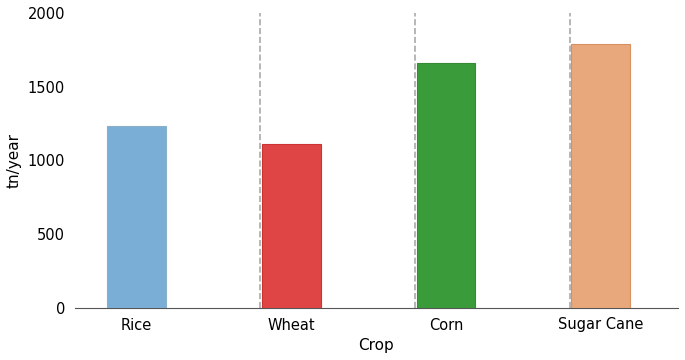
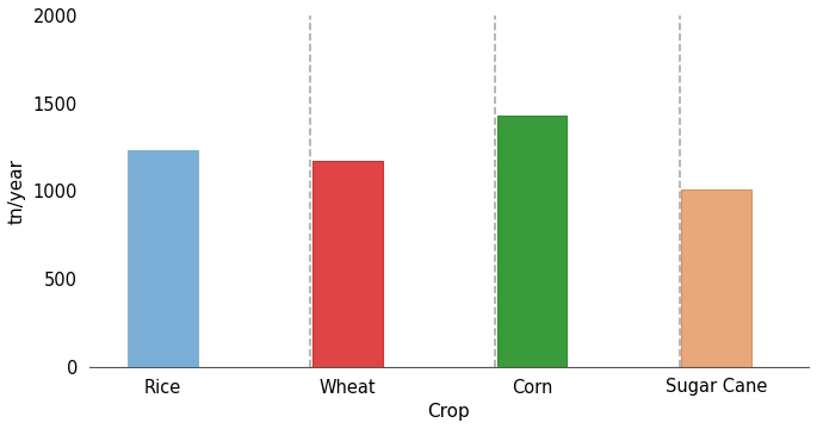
Wheat: 1110 -> 1170
Corn: 1660 -> 1430
Sugar Cane: 1790 -> 1010
